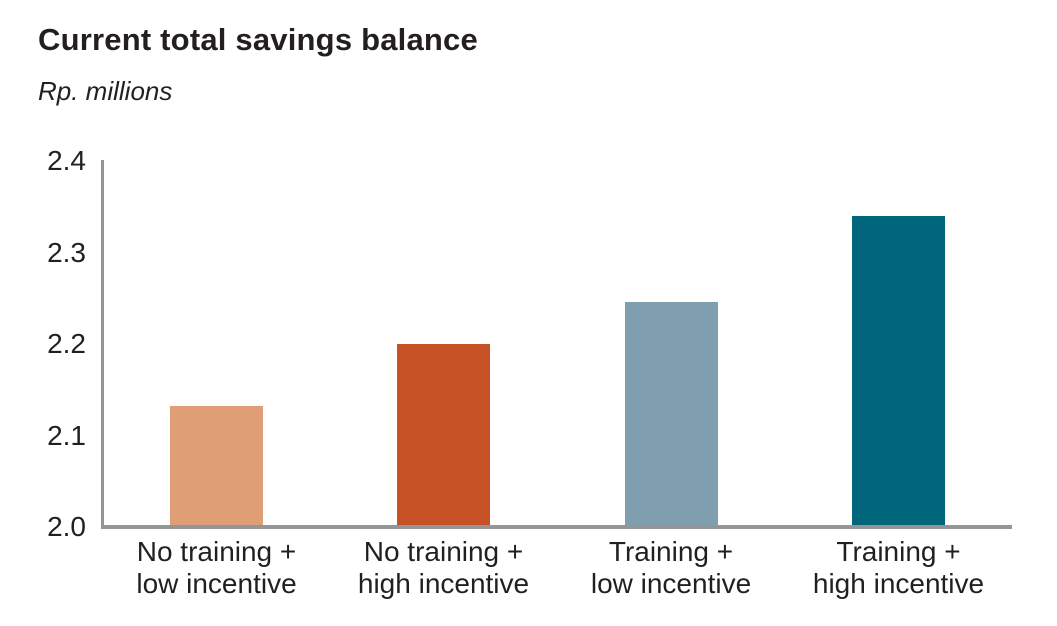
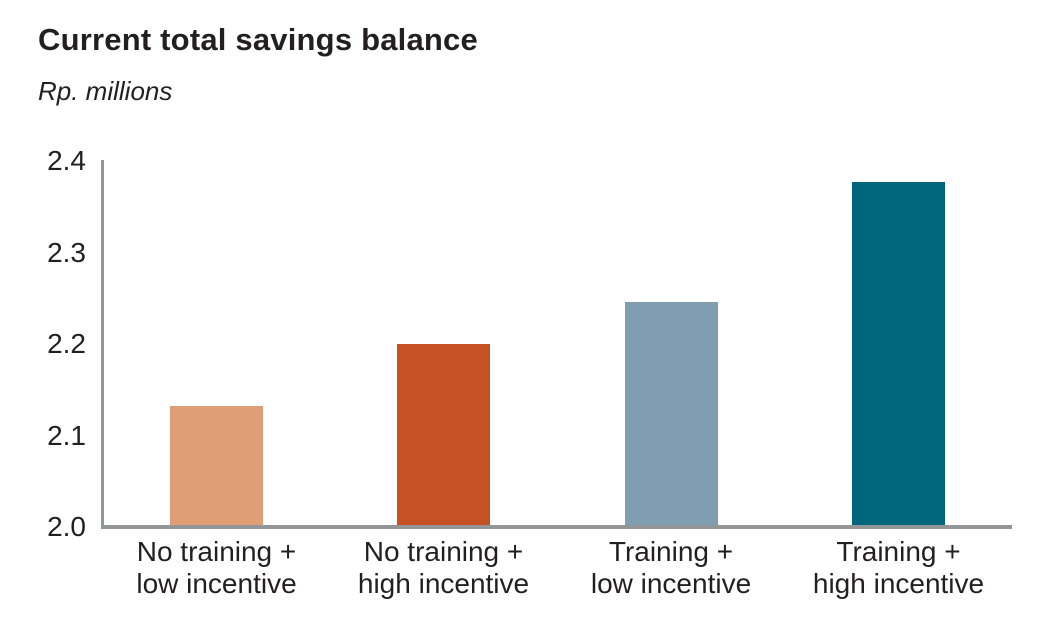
Training + high incentive: 2.34 -> 2.38
